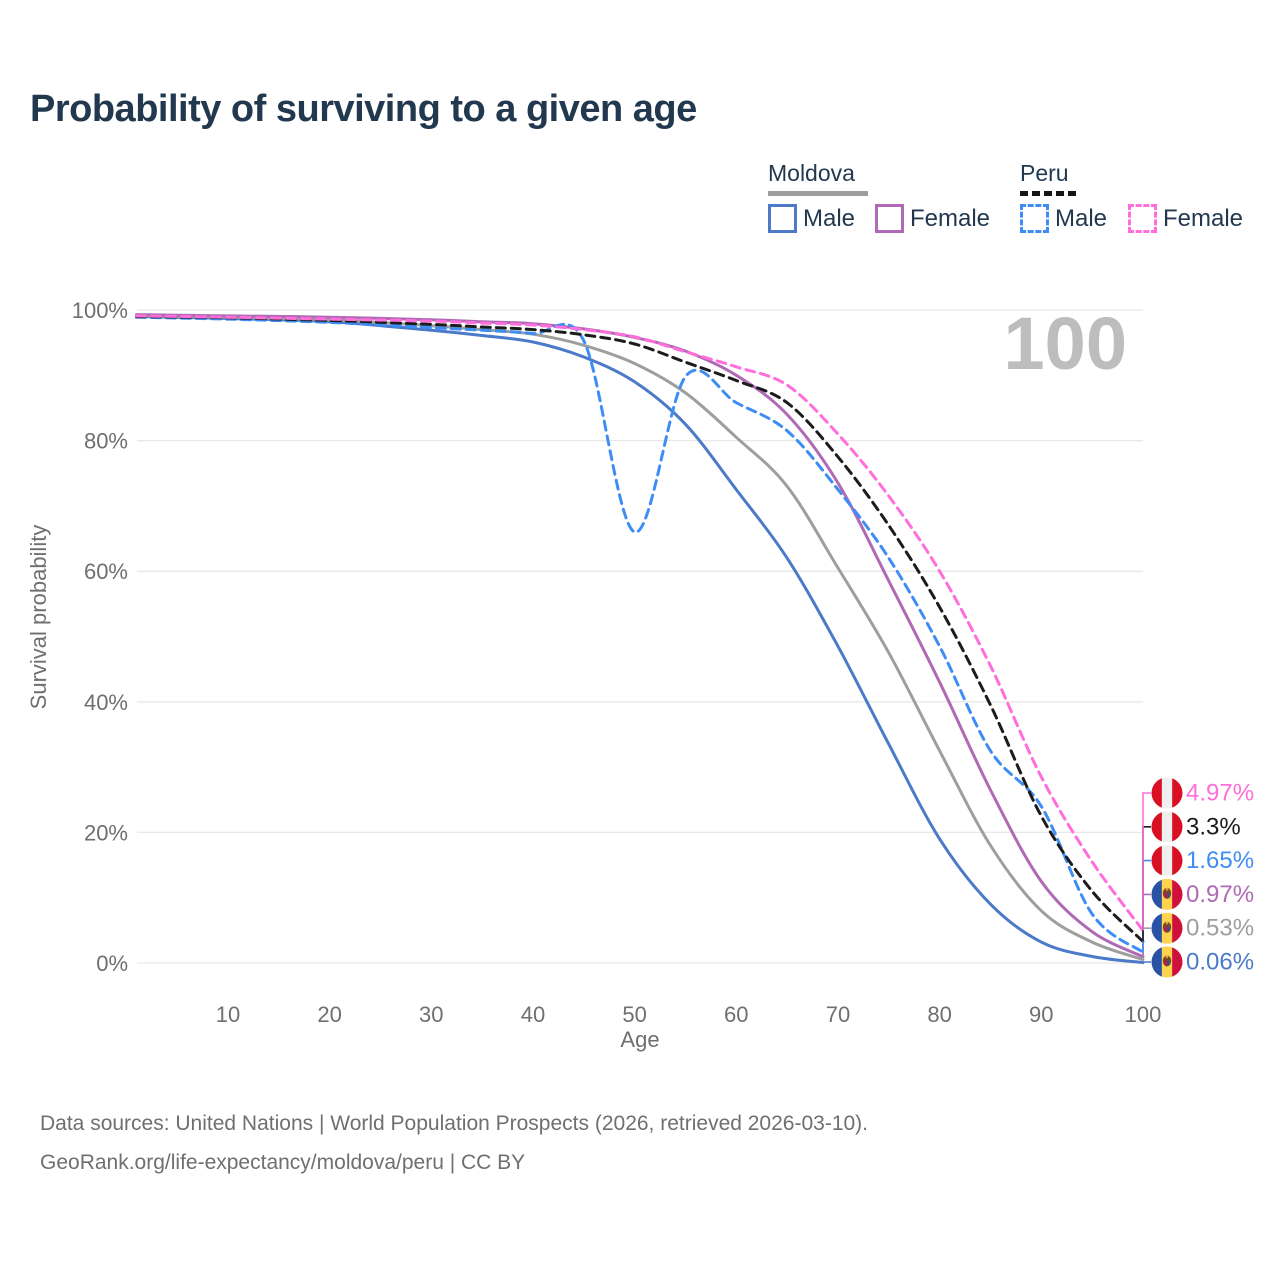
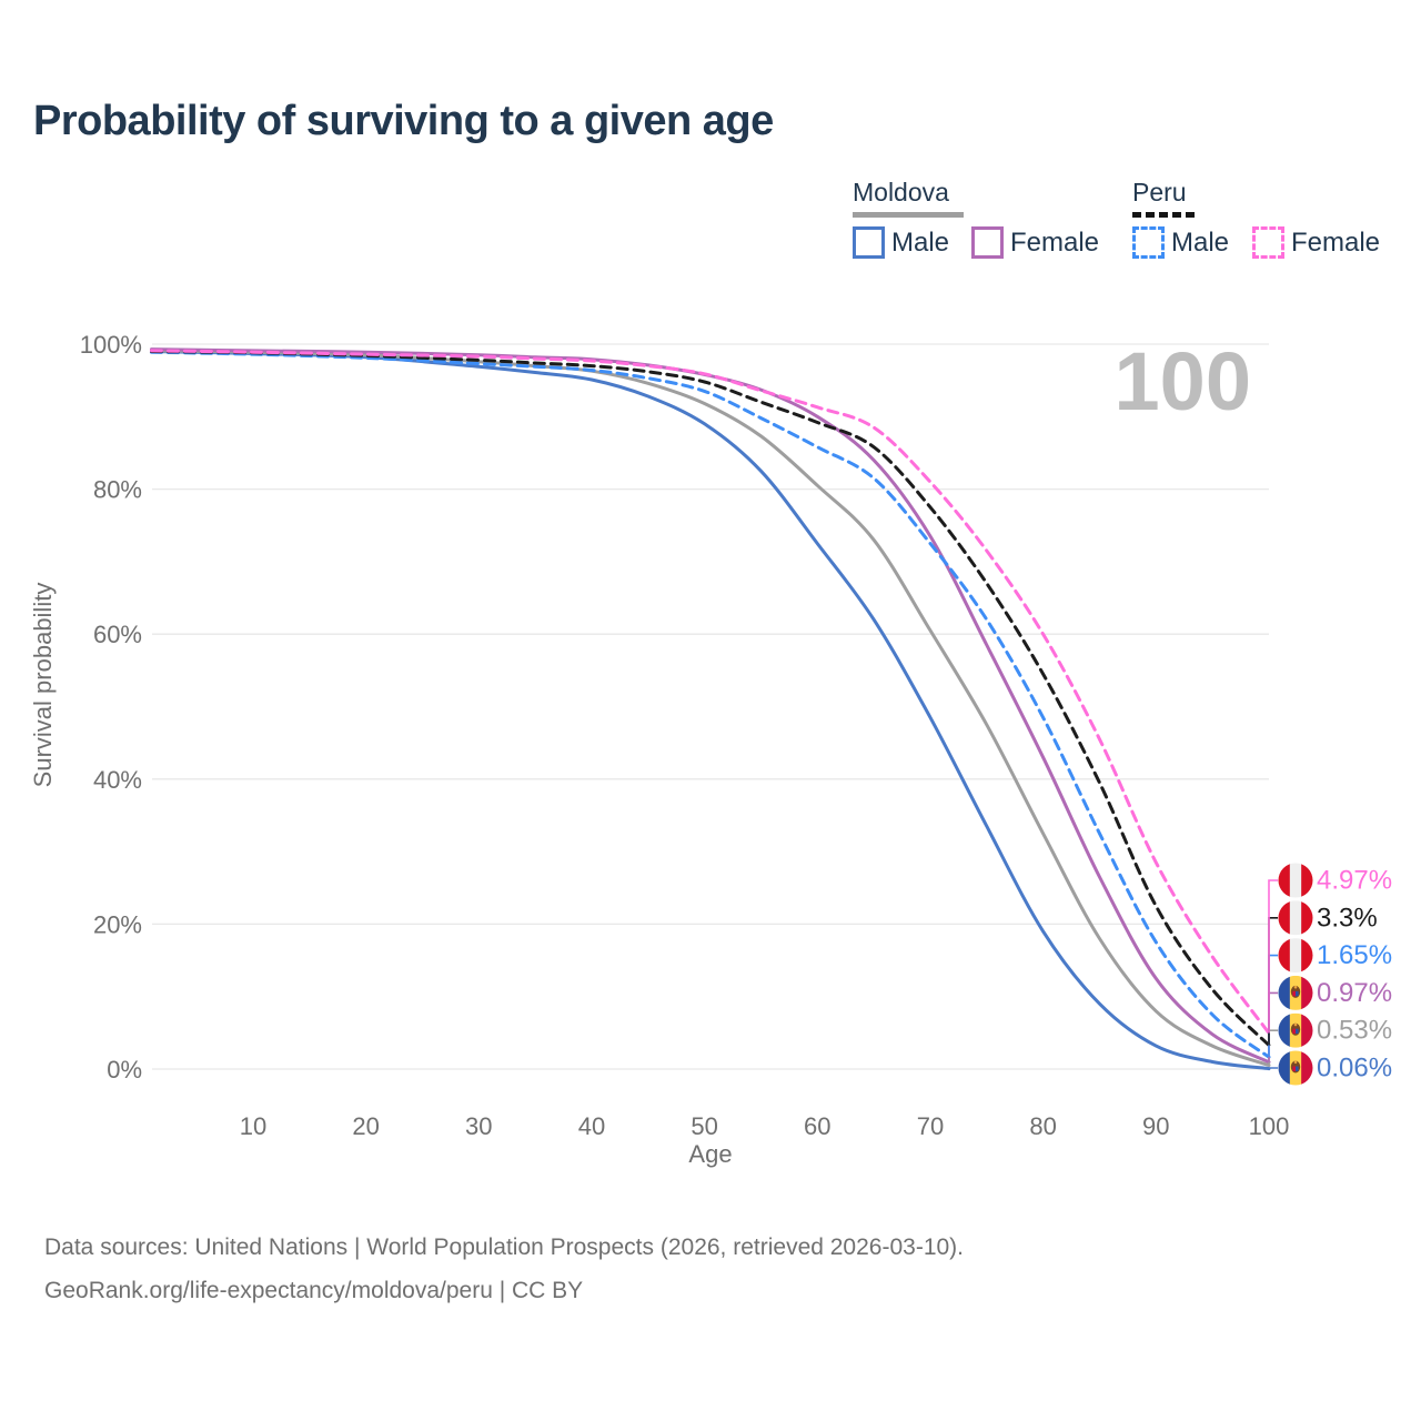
Peru Male/50: 66% -> 94%
Peru Male/90: 24% -> 18%
